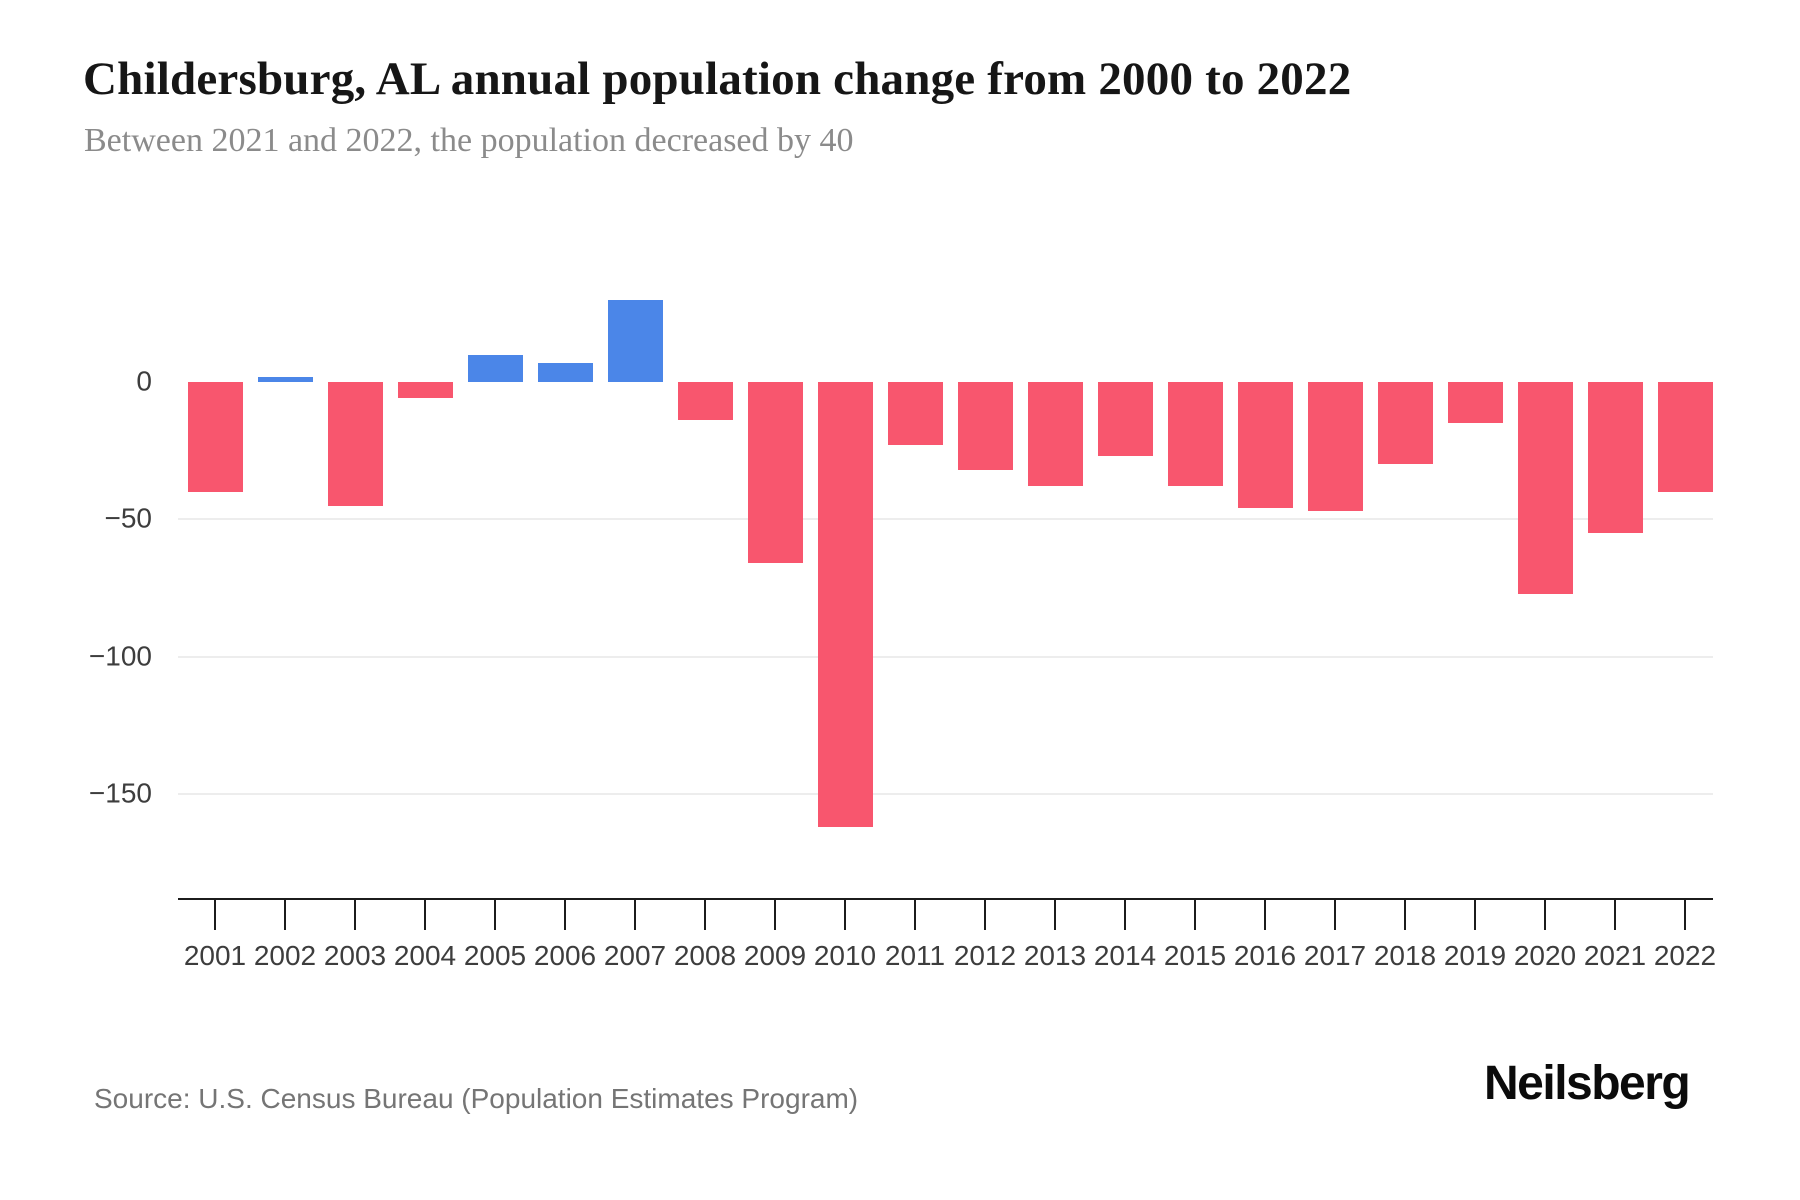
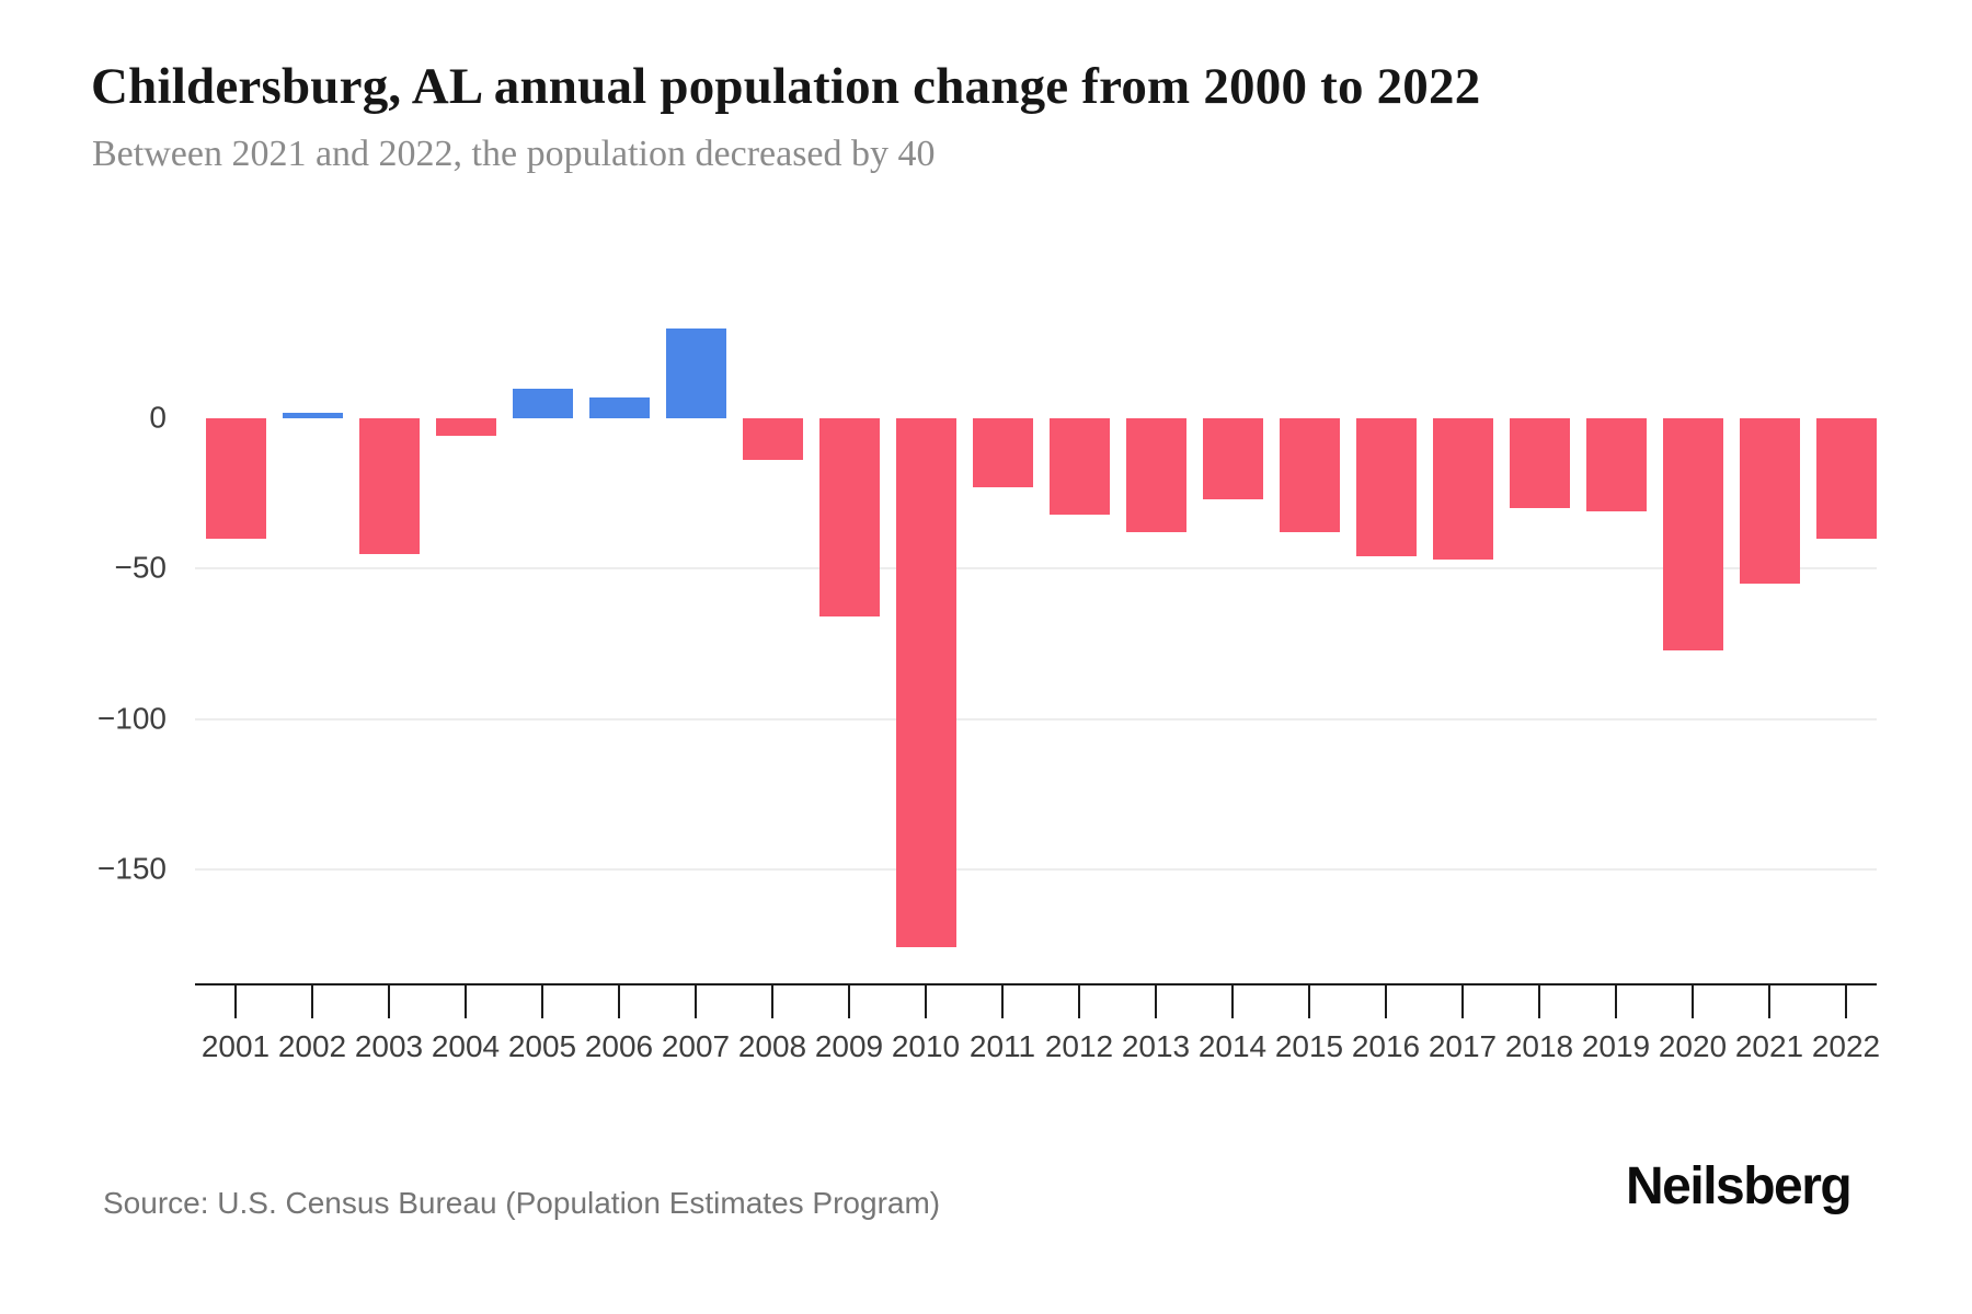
2010: -162 -> -176
2019: -15 -> -31
